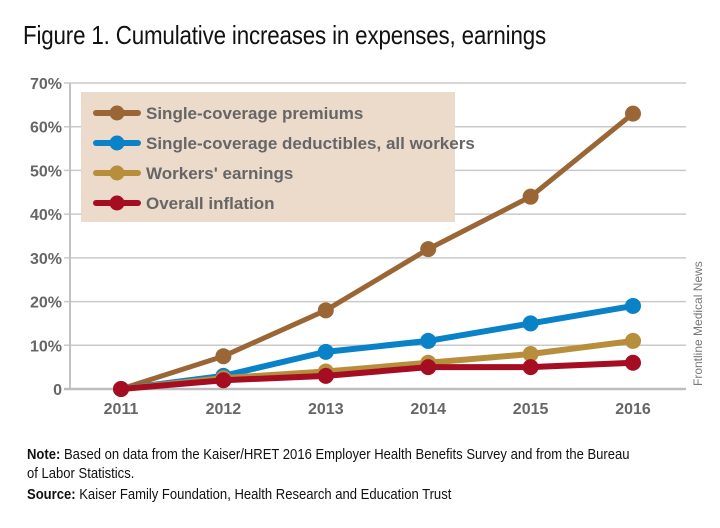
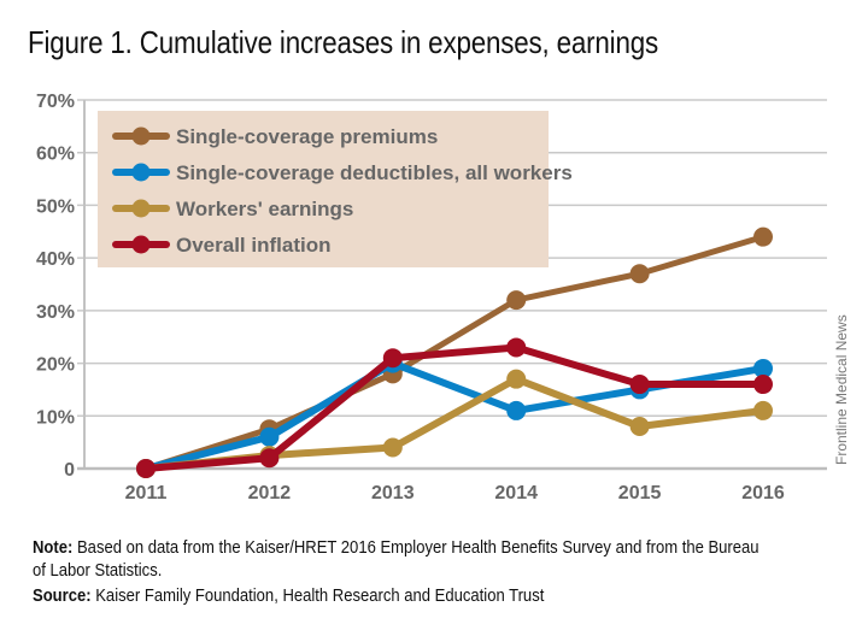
Single-coverage deductibles, all workers/2012: 3% -> 6%
Single-coverage deductibles, all workers/2013: 8% -> 20%
Overall inflation/2013: 3% -> 21%
Workers' earnings/2014: 6% -> 17%
Overall inflation/2014: 5% -> 23%
Single-coverage premiums/2015: 44% -> 37%
Overall inflation/2015: 5% -> 16%
Single-coverage premiums/2016: 63% -> 44%
Overall inflation/2016: 6% -> 16%
